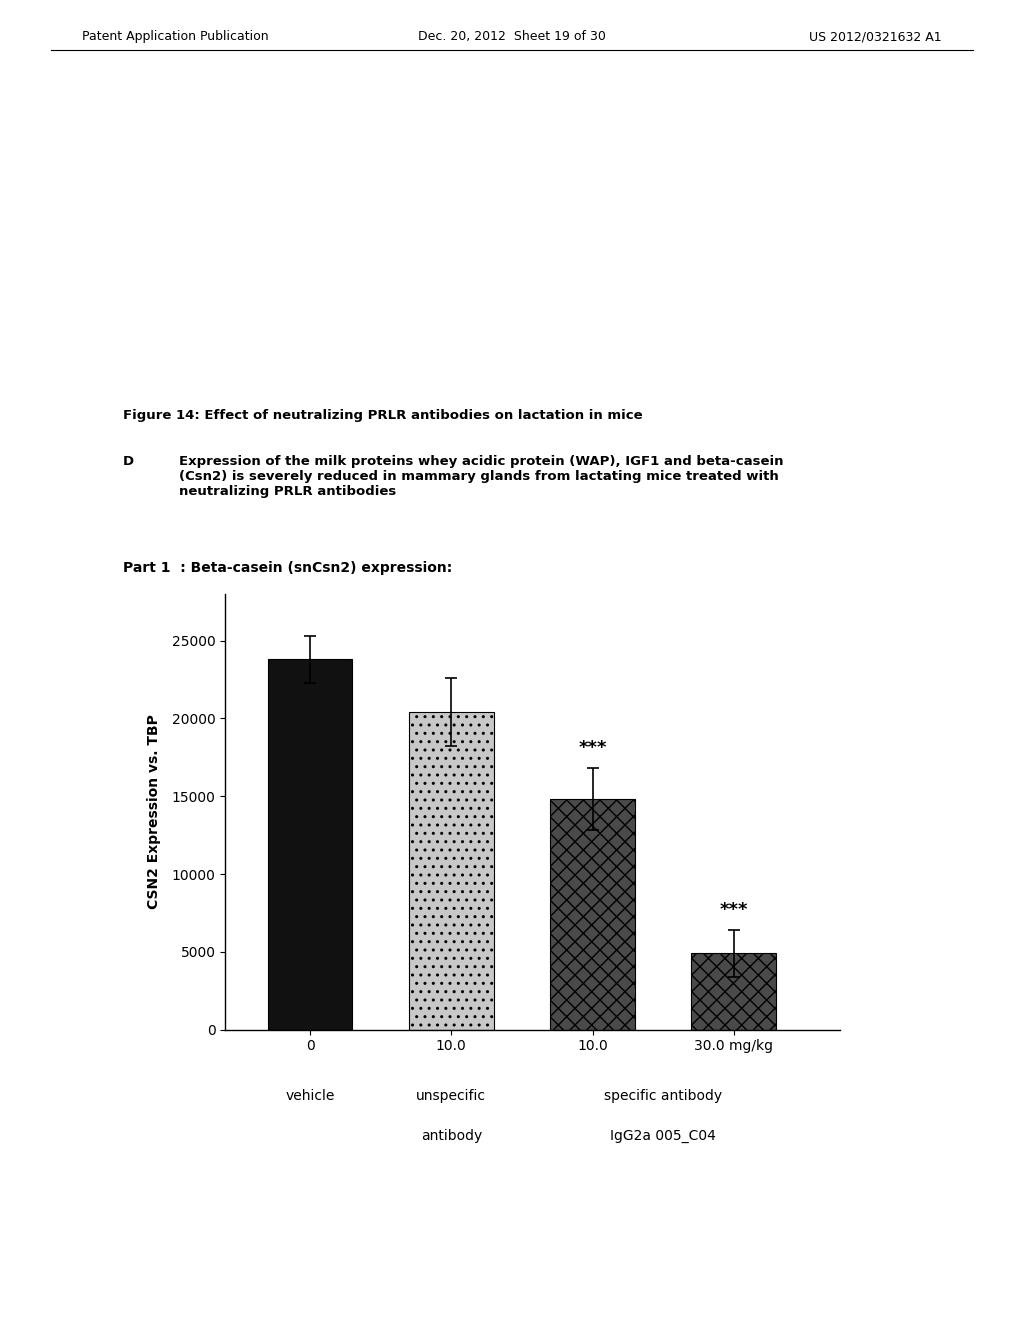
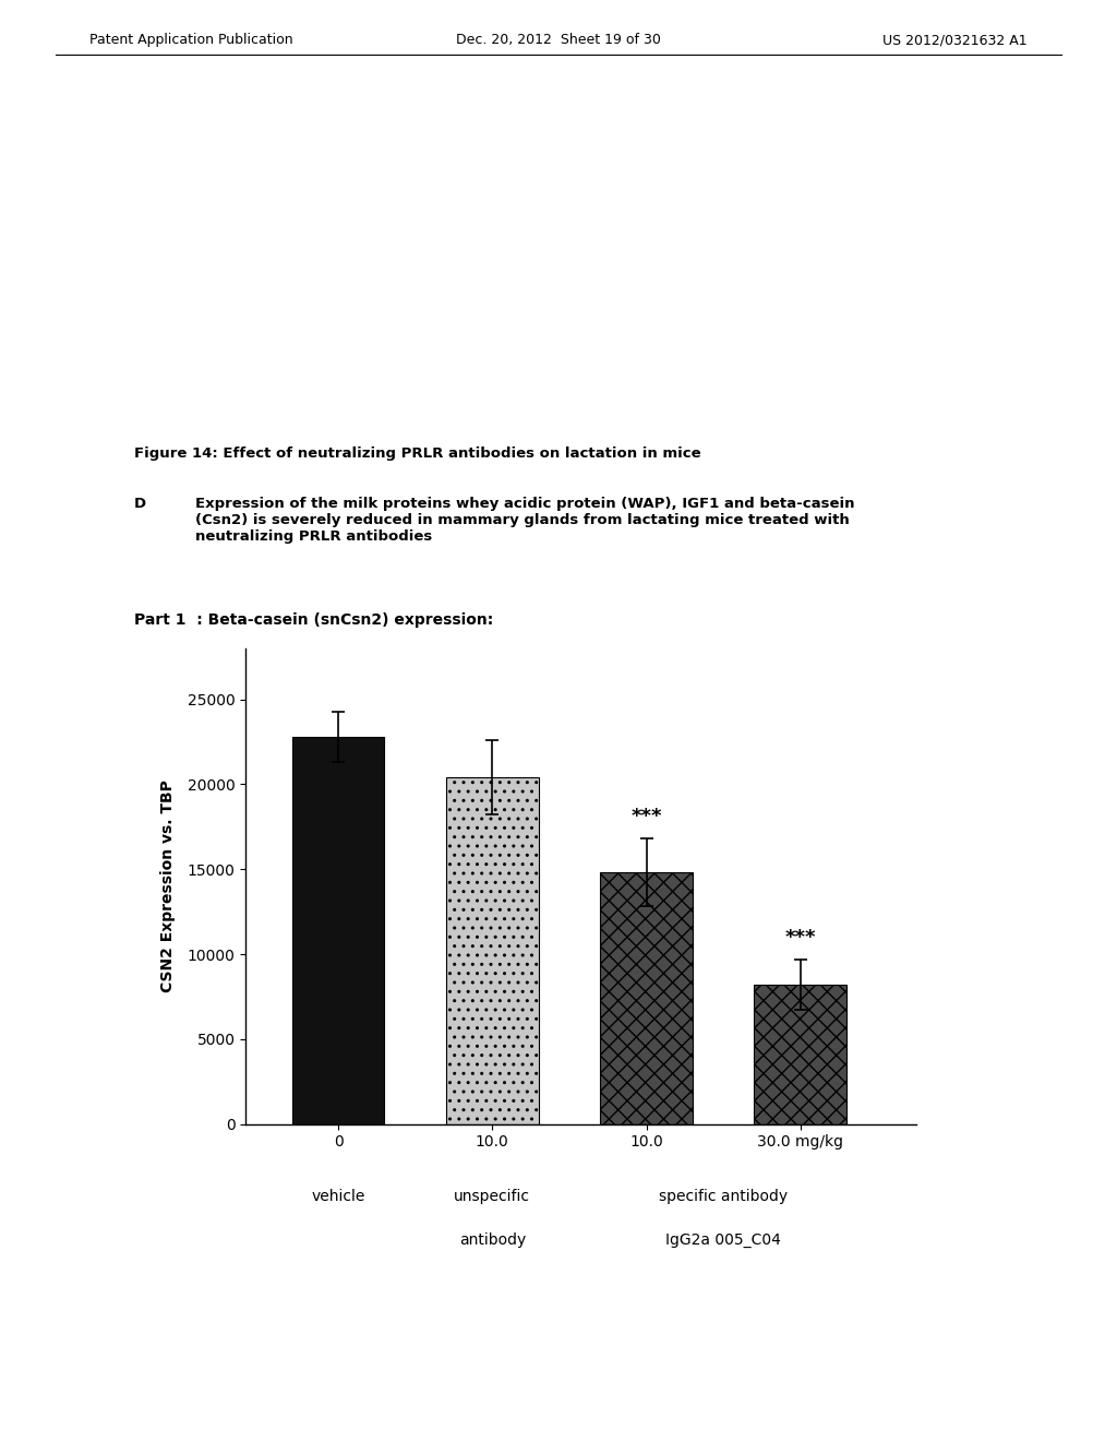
0: 23800 -> 22800
30.0 mg/kg: 4900 -> 8200
